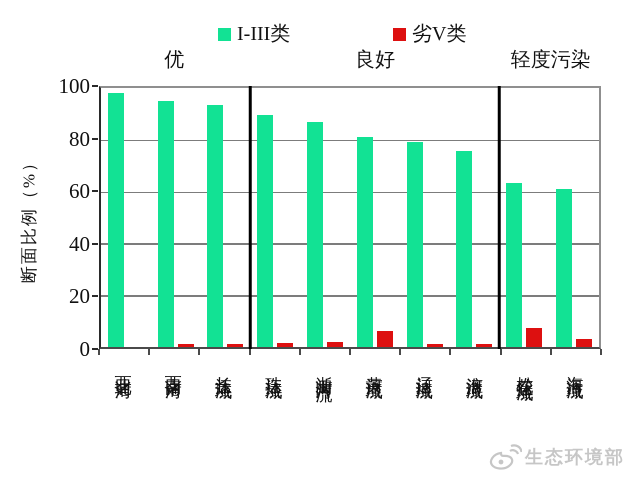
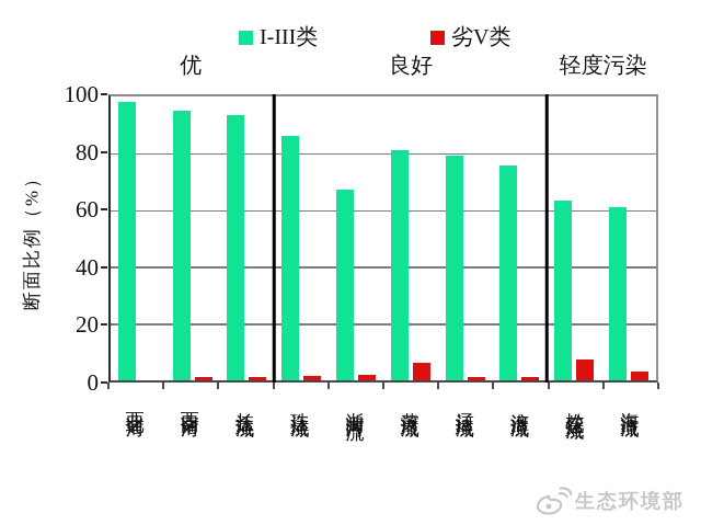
I-III类/珠江流域: 90 -> 86
I-III类/浙闽片河流: 87 -> 67
